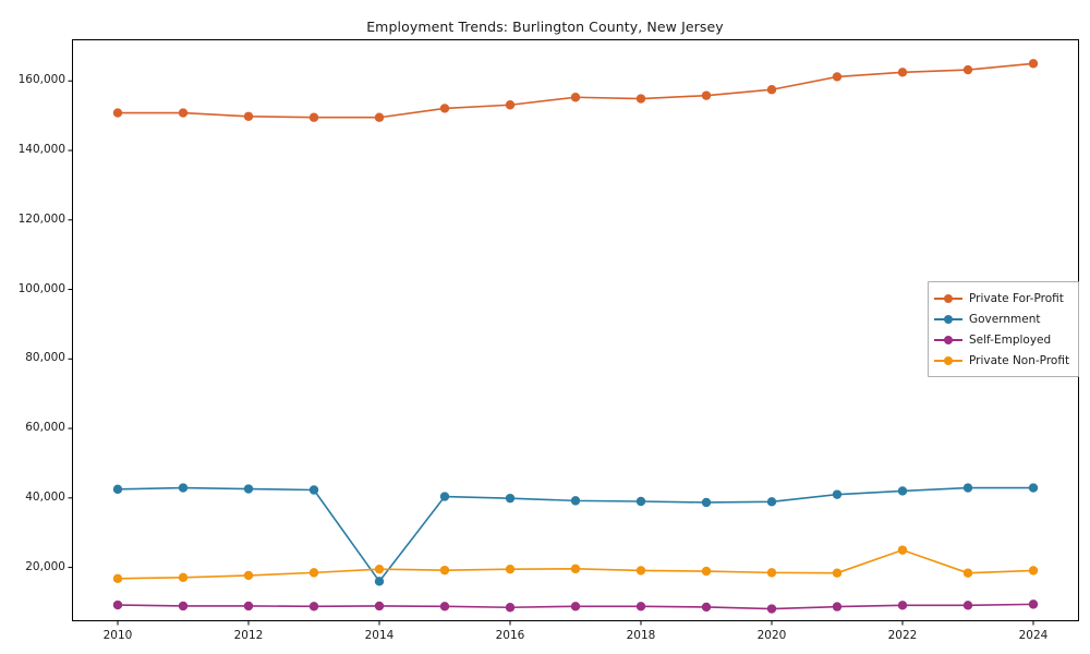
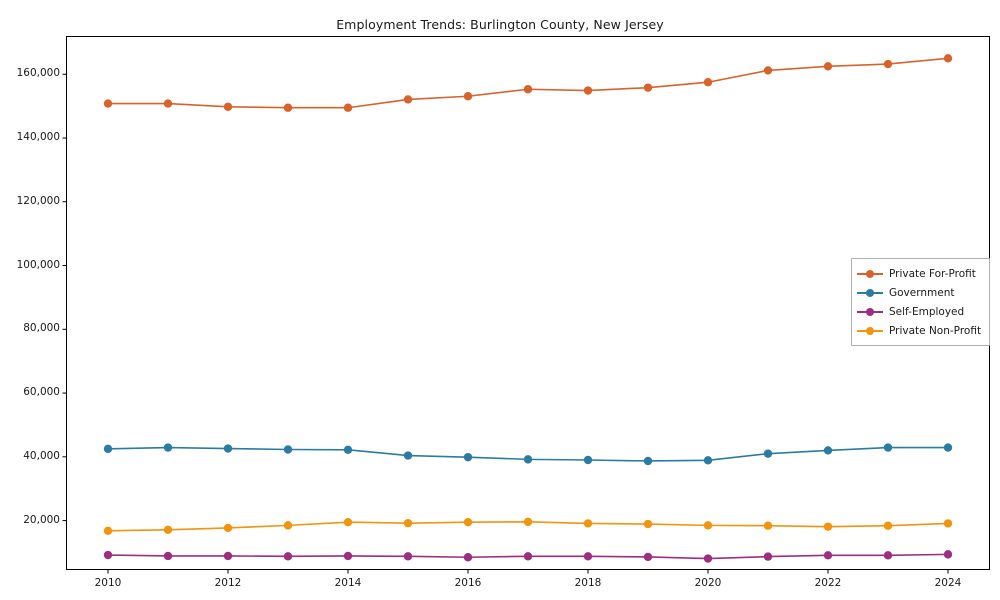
Government/2014: 16000 -> 42000
Private Non-Profit/2022: 25000 -> 18000
